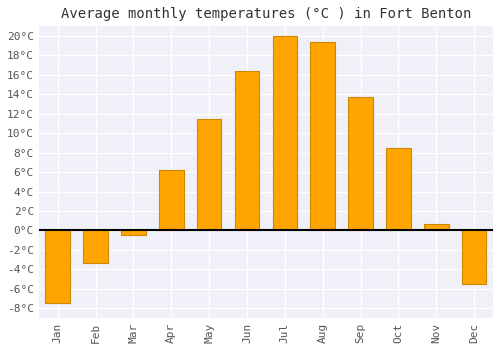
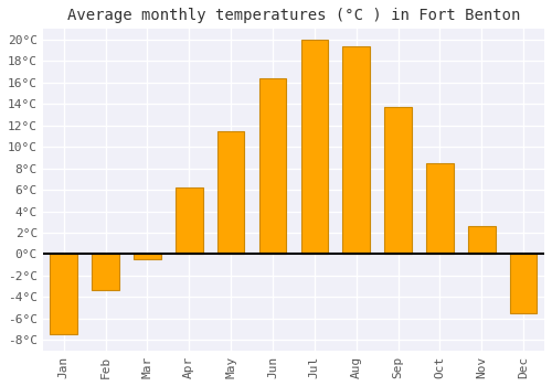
Nov: 0.7°C -> 2.6°C
